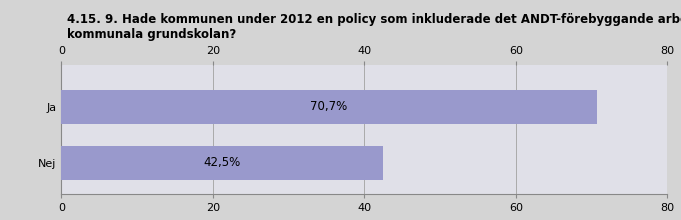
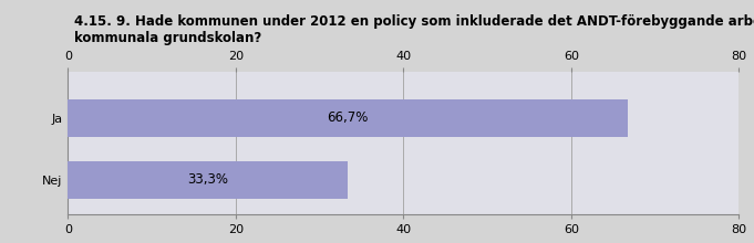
Ja: 70,7% -> 66,7%
Nej: 42,5% -> 33,3%
